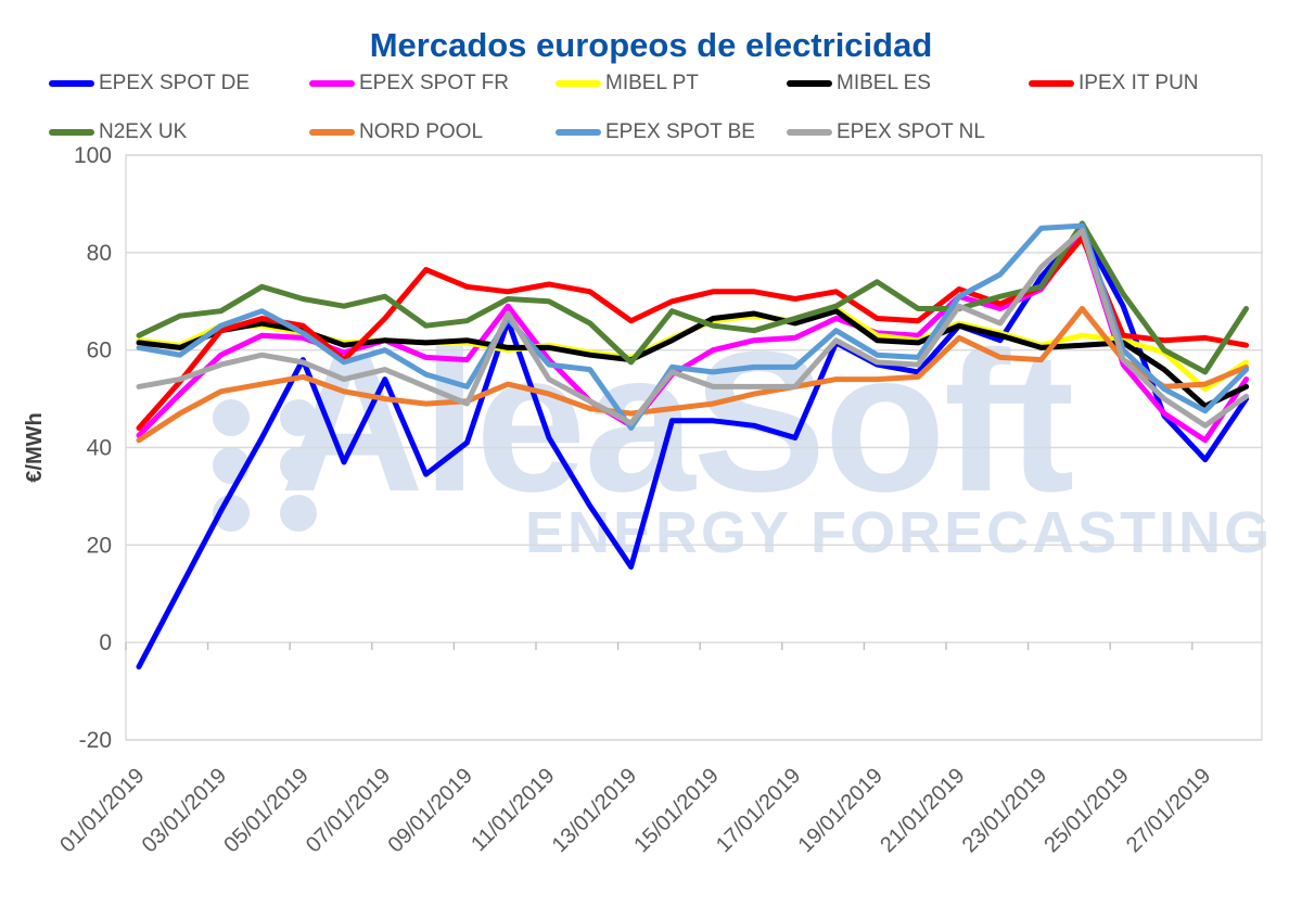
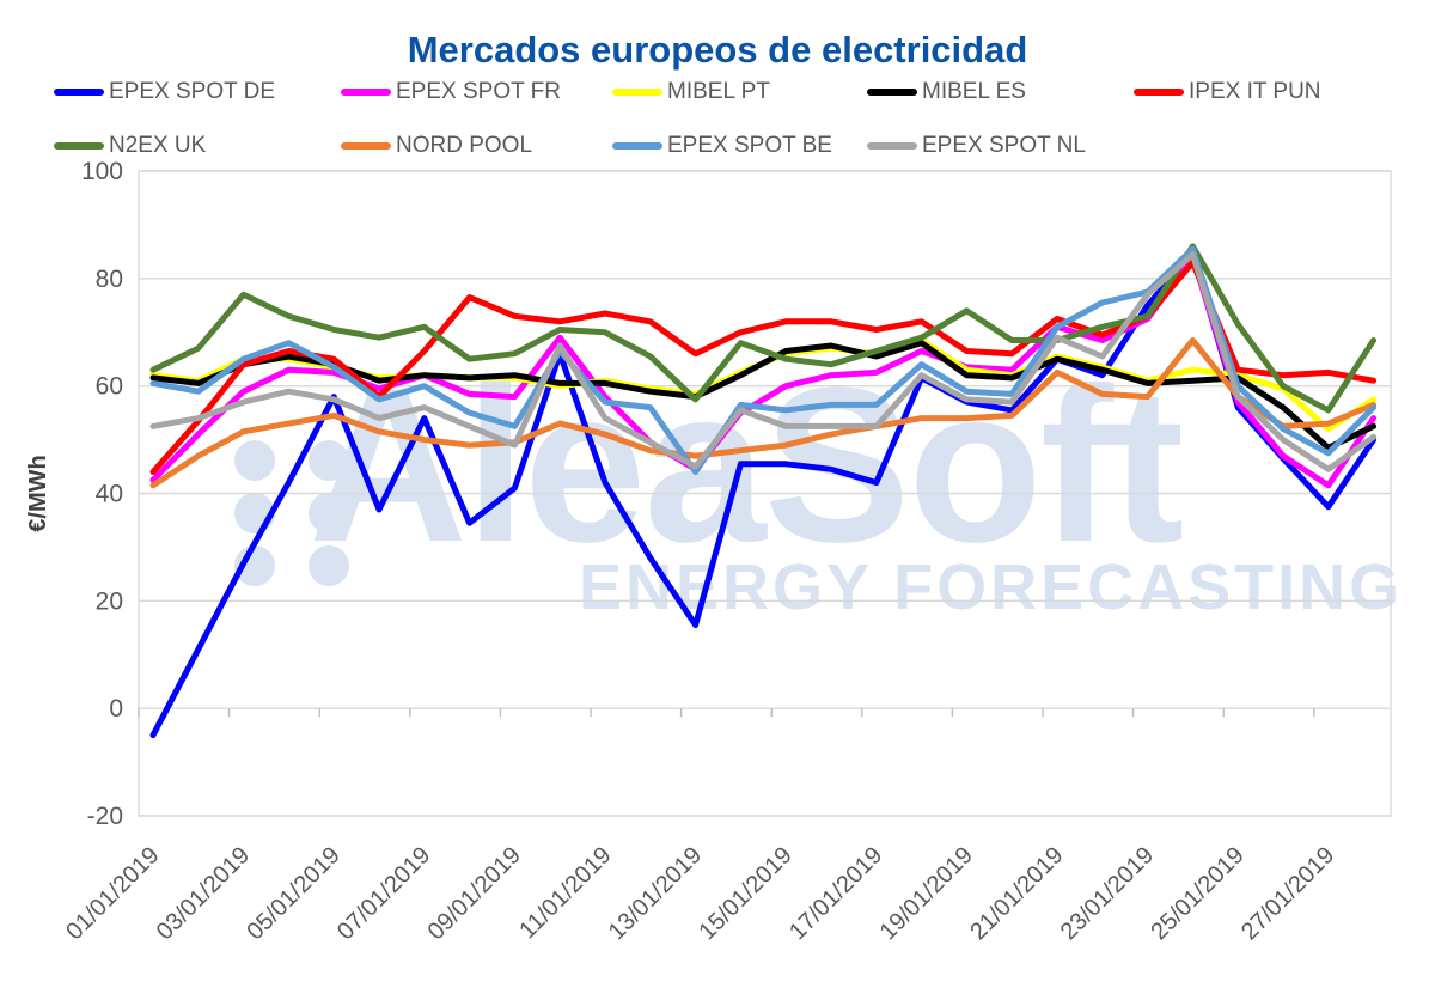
N2EX UK/03/01/2019: 68 -> 77
EPEX SPOT BE/23/01/2019: 85 -> 78
EPEX SPOT DE/25/01/2019: 69 -> 56
